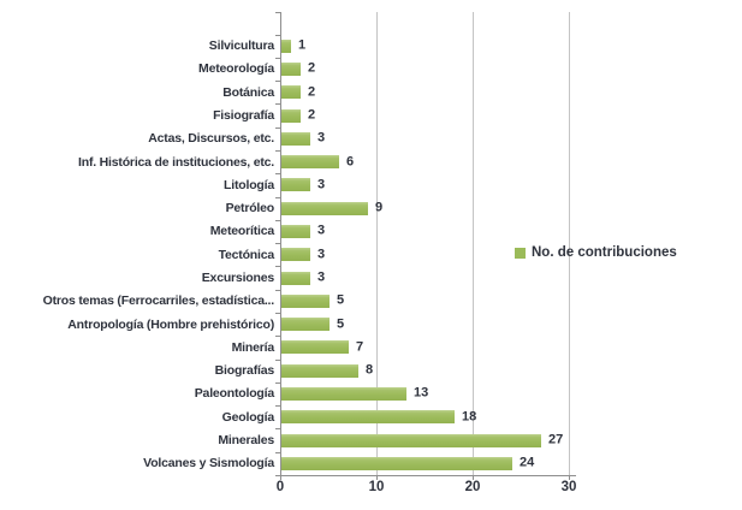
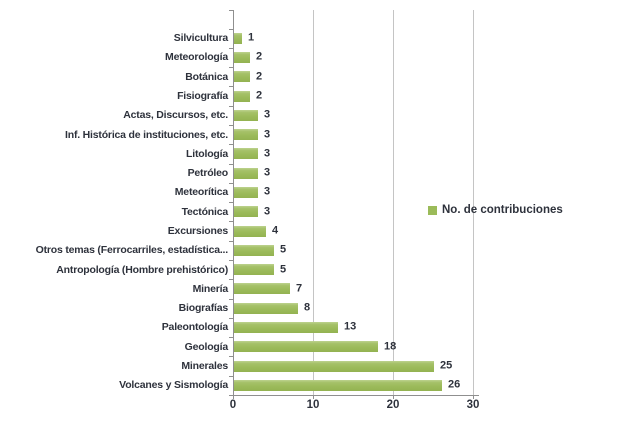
Inf. Histórica de instituciones, etc.: 6 -> 3
Petróleo: 9 -> 3
Excursiones: 3 -> 4
Minerales: 27 -> 25
Volcanes y Sismología: 24 -> 26
